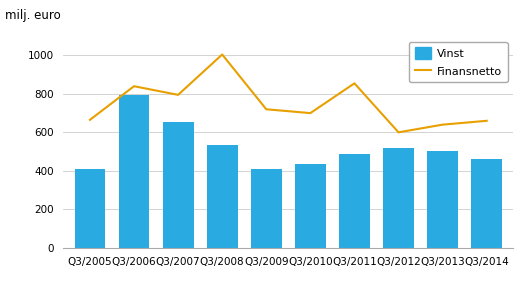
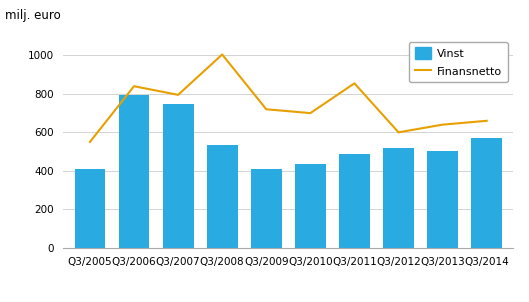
Finansnetto/Q3/2005: 660 -> 550
Vinst/Q3/2007: 660 -> 750
Vinst/Q3/2014: 460 -> 570
